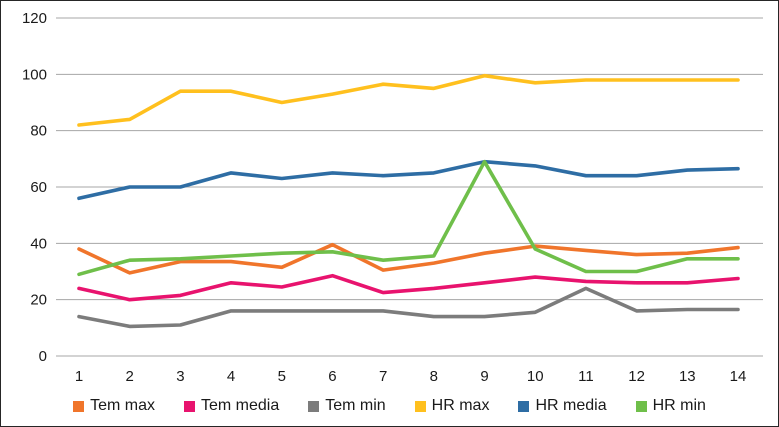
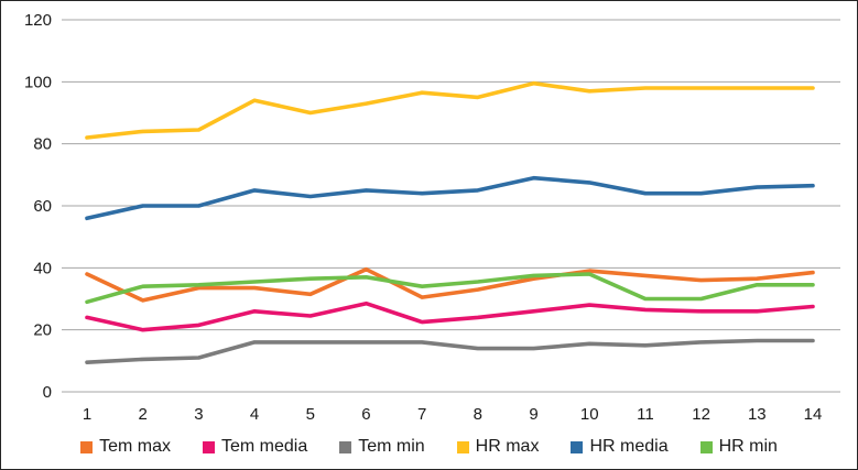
Tem min/1: 14 -> 10
HR max/3: 94 -> 84
HR min/9: 69 -> 38
Tem min/11: 24 -> 15
